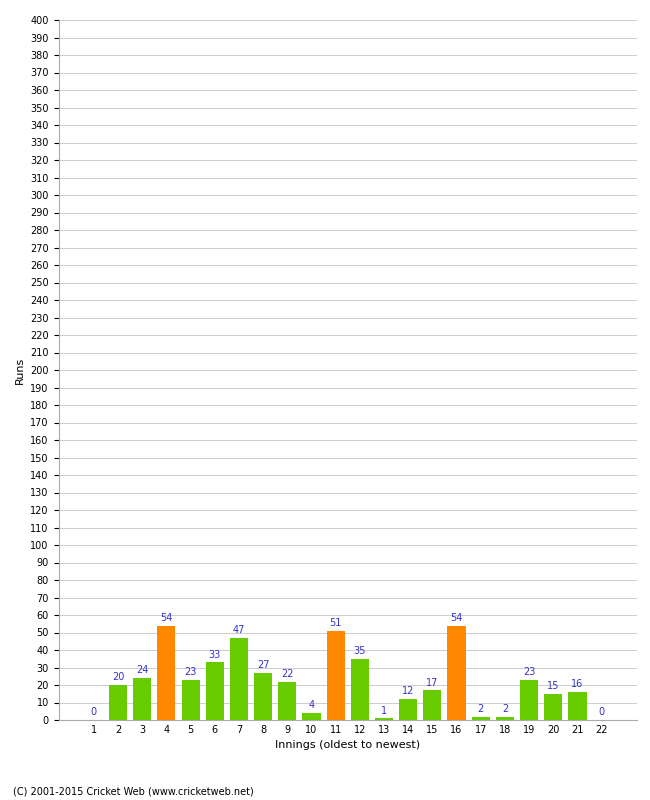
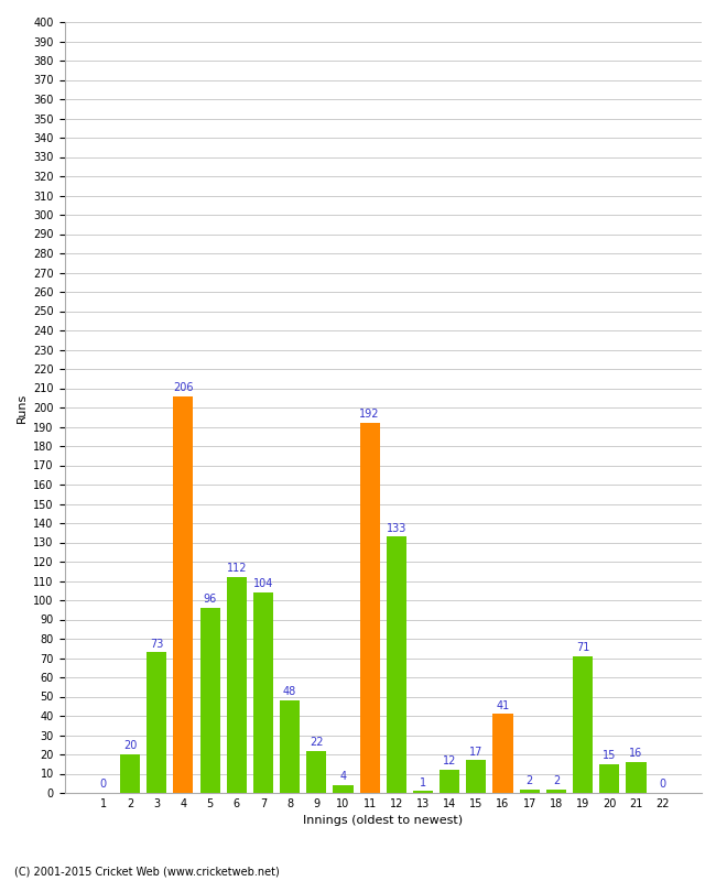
3: 24 -> 73
4: 54 -> 206
5: 23 -> 96
6: 33 -> 112
7: 47 -> 104
8: 27 -> 48
11: 51 -> 192
12: 35 -> 133
16: 54 -> 41
19: 23 -> 71
